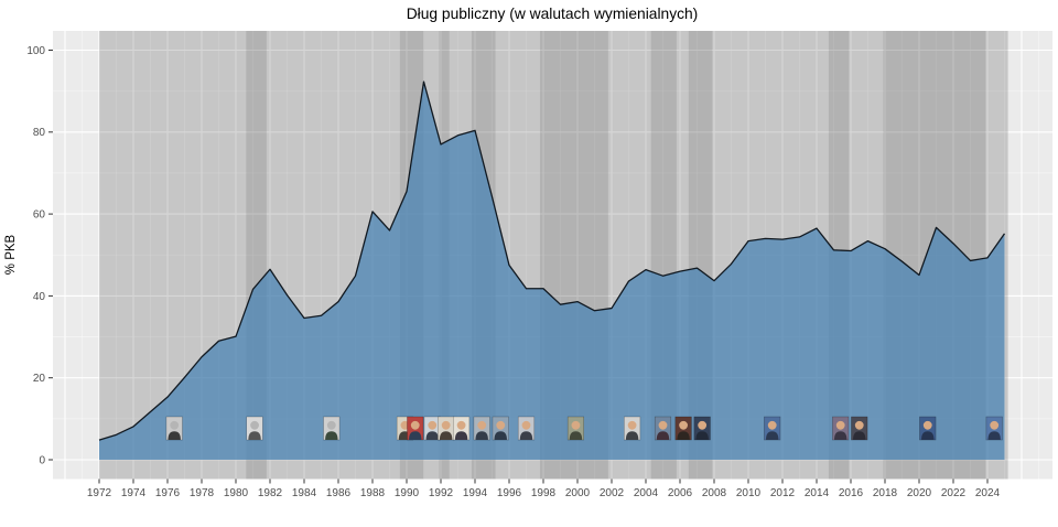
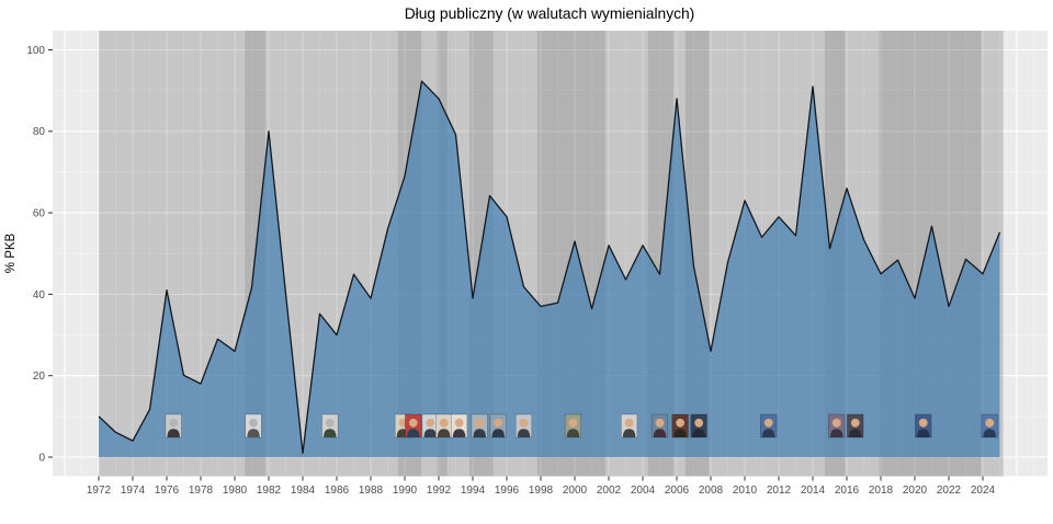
1972: 5 -> 10
1974: 8 -> 4
1976: 15 -> 41
1978: 25 -> 18
1980: 30 -> 26
1982: 46 -> 80
1984: 35 -> 1
1986: 39 -> 30
1988: 61 -> 39
1990: 66 -> 69
1992: 77 -> 88
1994: 80 -> 39
1996: 48 -> 59
1998: 42 -> 37
2000: 39 -> 53
2002: 37 -> 52
2004: 46 -> 52
2006: 46 -> 88
2008: 44 -> 26
2010: 53 -> 63
2012: 54 -> 59
2014: 56 -> 91
2016: 51 -> 66
2018: 52 -> 45
2020: 45 -> 39
2022: 53 -> 37
2024: 49 -> 45
